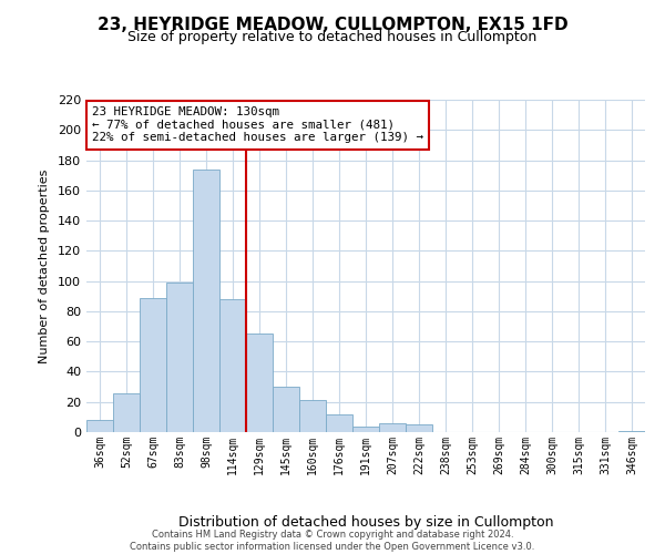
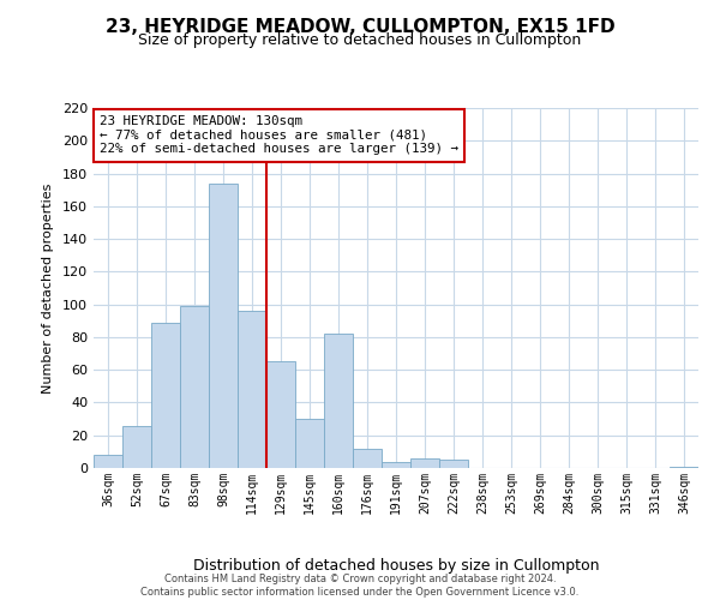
114sqm: 88 -> 96
160sqm: 21 -> 82
